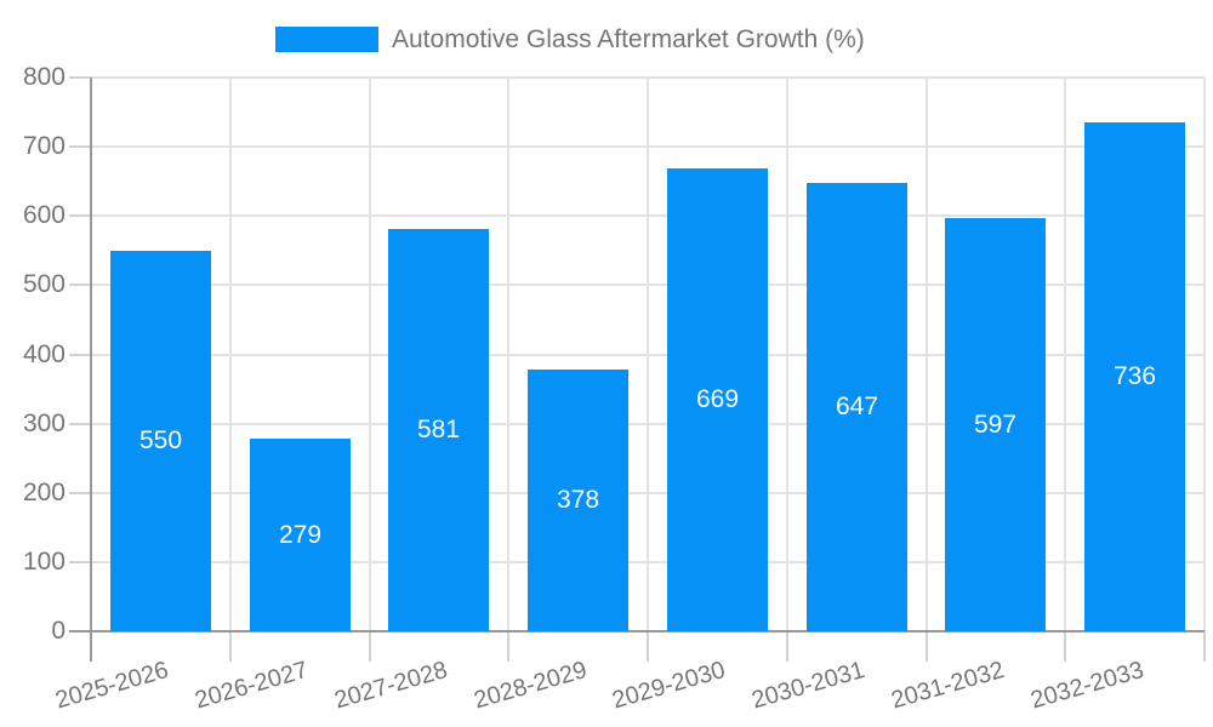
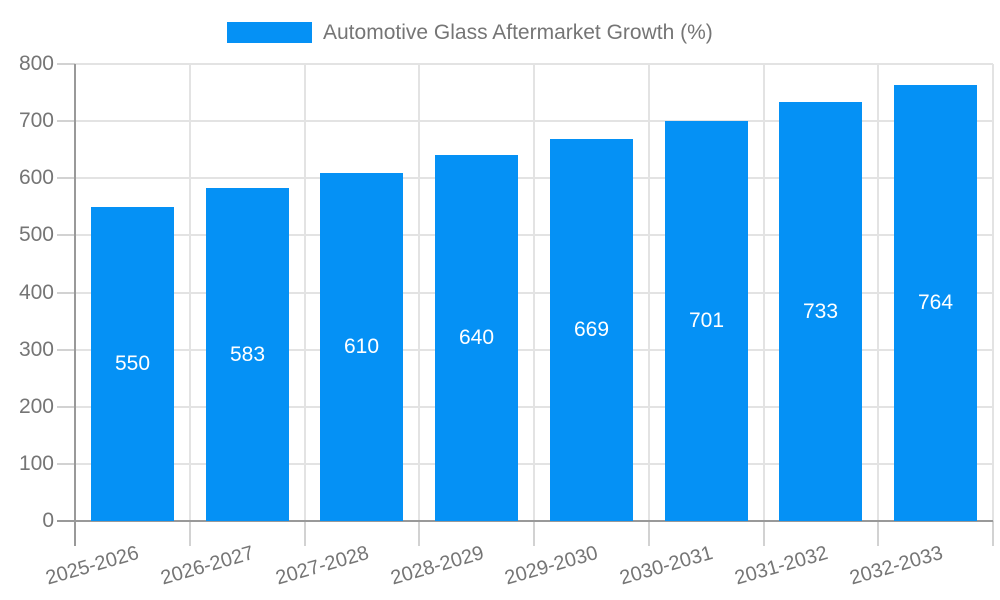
2026-2027: 279 -> 583
2027-2028: 581 -> 610
2028-2029: 378 -> 640
2030-2031: 647 -> 701
2031-2032: 597 -> 733
2032-2033: 736 -> 764
